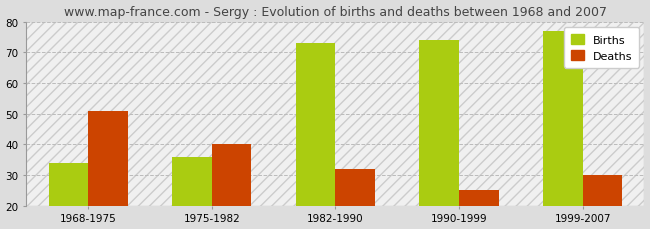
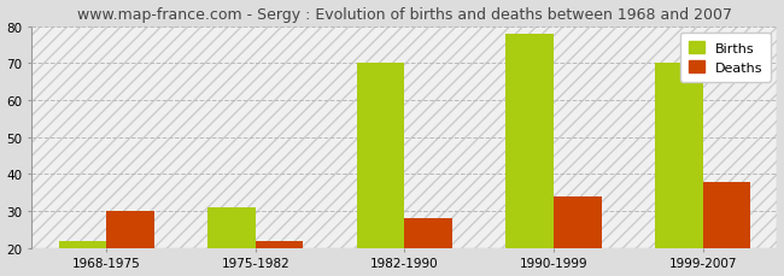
Births/1968-1975: 34 -> 22
Deaths/1968-1975: 51 -> 30
Births/1975-1982: 36 -> 31
Deaths/1975-1982: 40 -> 22
Births/1982-1990: 73 -> 70
Deaths/1982-1990: 32 -> 28
Births/1990-1999: 74 -> 78
Deaths/1990-1999: 25 -> 34
Births/1999-2007: 77 -> 70
Deaths/1999-2007: 30 -> 38
